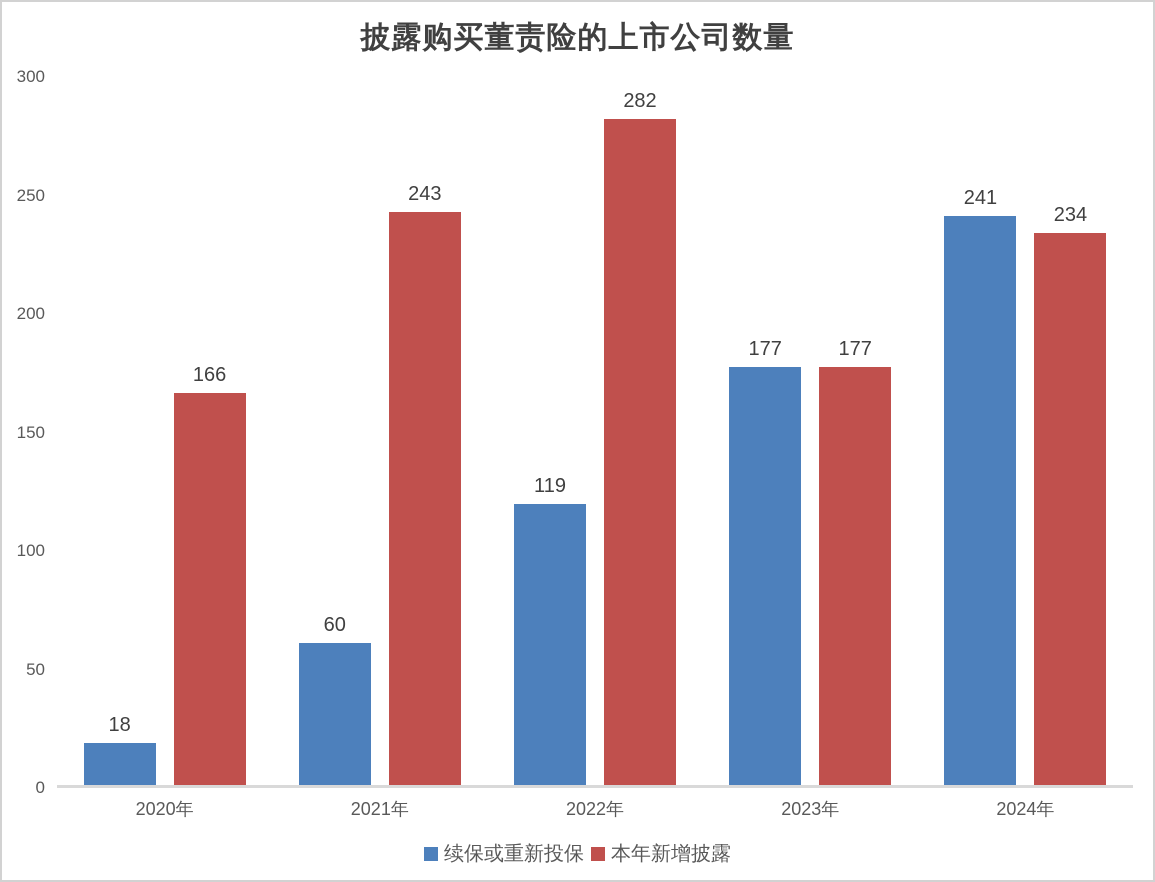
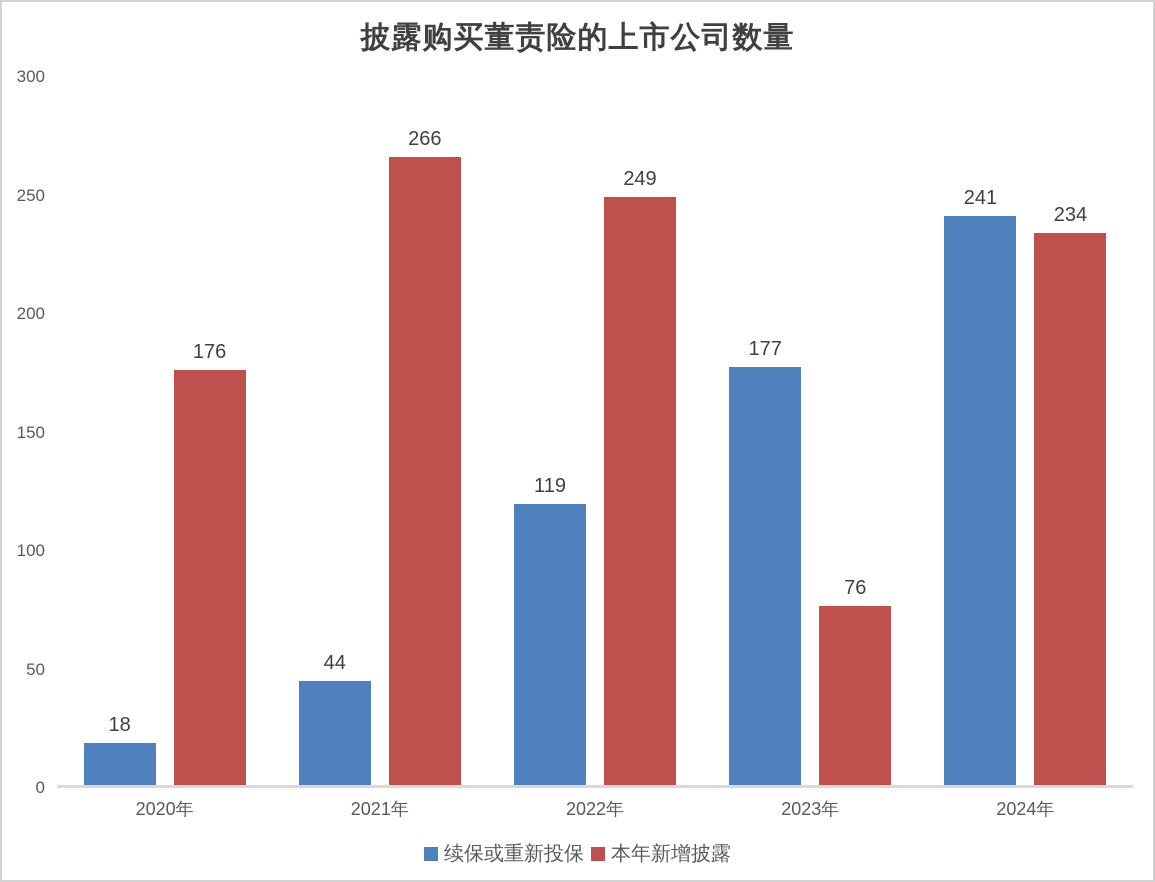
本年新增披露/2020年: 166 -> 176
续保或重新投保/2021年: 60 -> 44
本年新增披露/2021年: 243 -> 266
本年新增披露/2022年: 282 -> 249
本年新增披露/2023年: 177 -> 76
